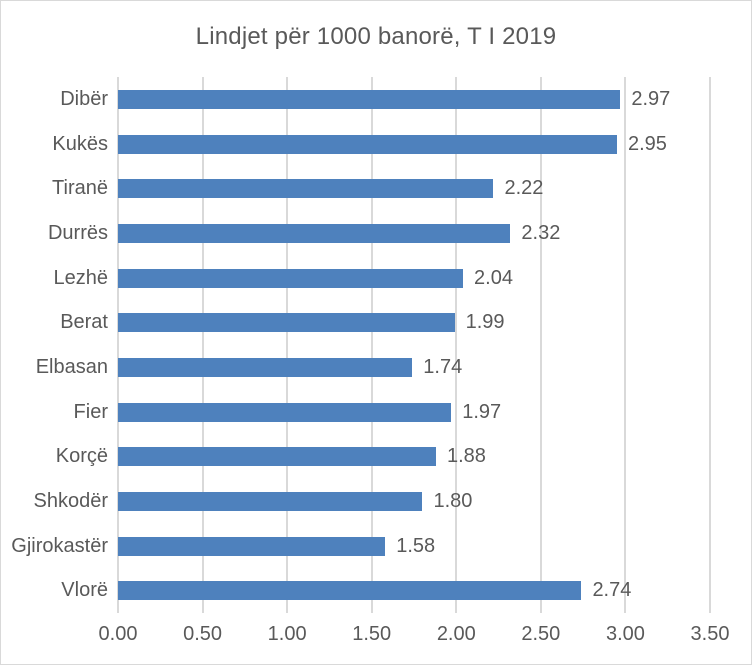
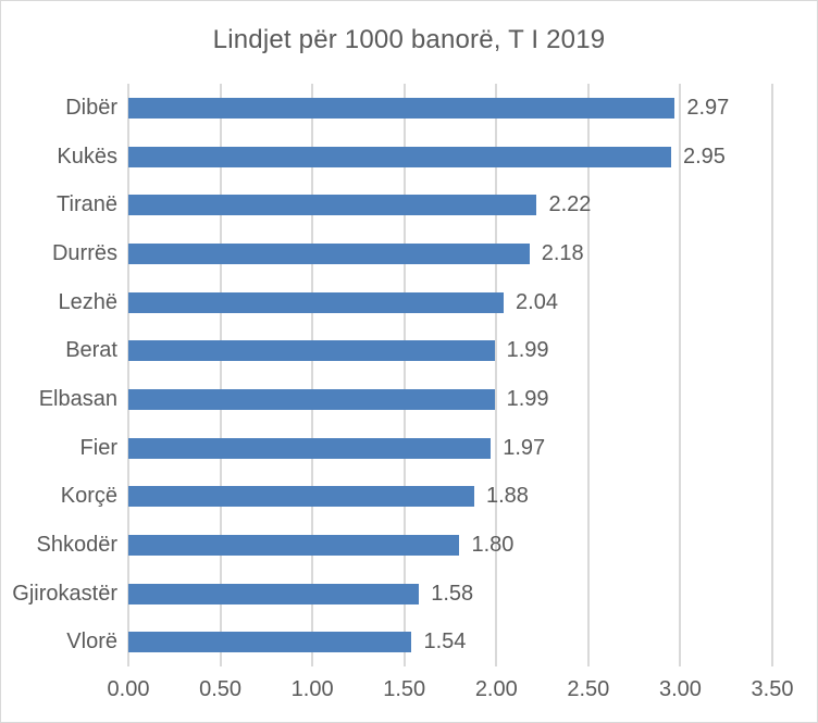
Durrës: 2.32 -> 2.18
Elbasan: 1.74 -> 1.99
Vlorë: 2.74 -> 1.54
